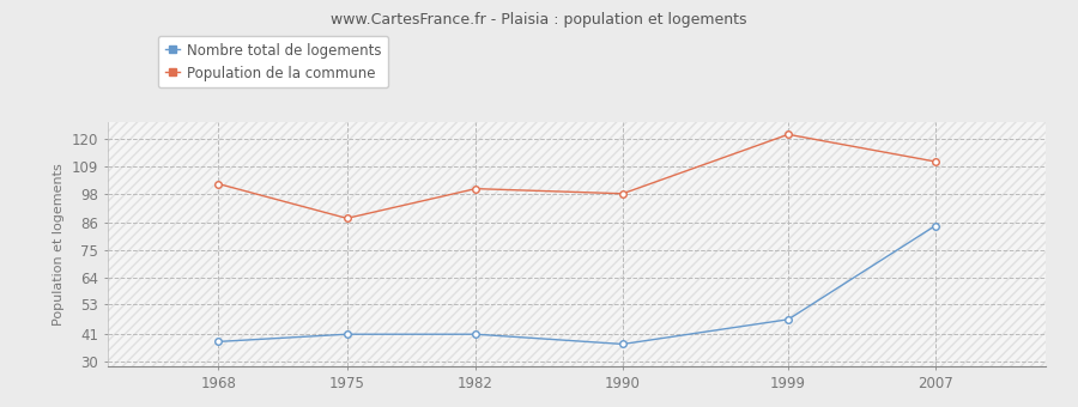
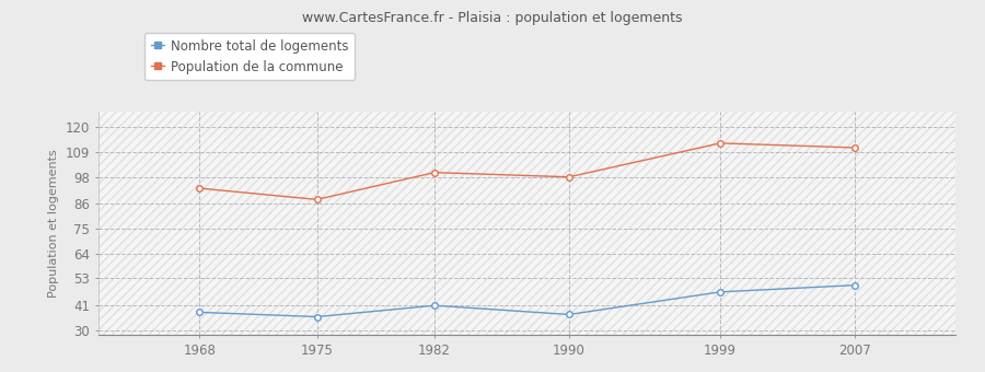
Population de la commune/1968: 102 -> 93
Nombre total de logements/1975: 41 -> 36
Population de la commune/1999: 122 -> 113
Nombre total de logements/2007: 85 -> 50
